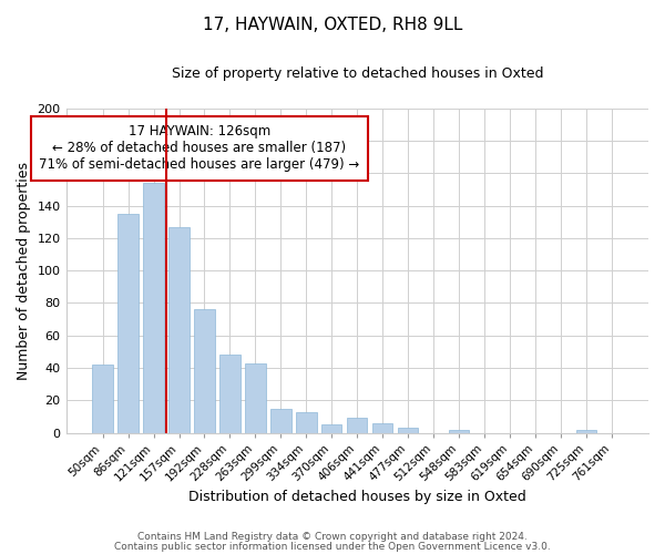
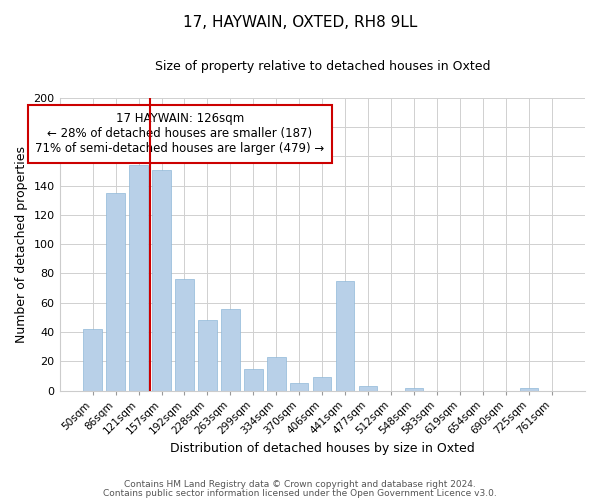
157sqm: 127 -> 151
263sqm: 43 -> 56
334sqm: 13 -> 23
441sqm: 6 -> 75
